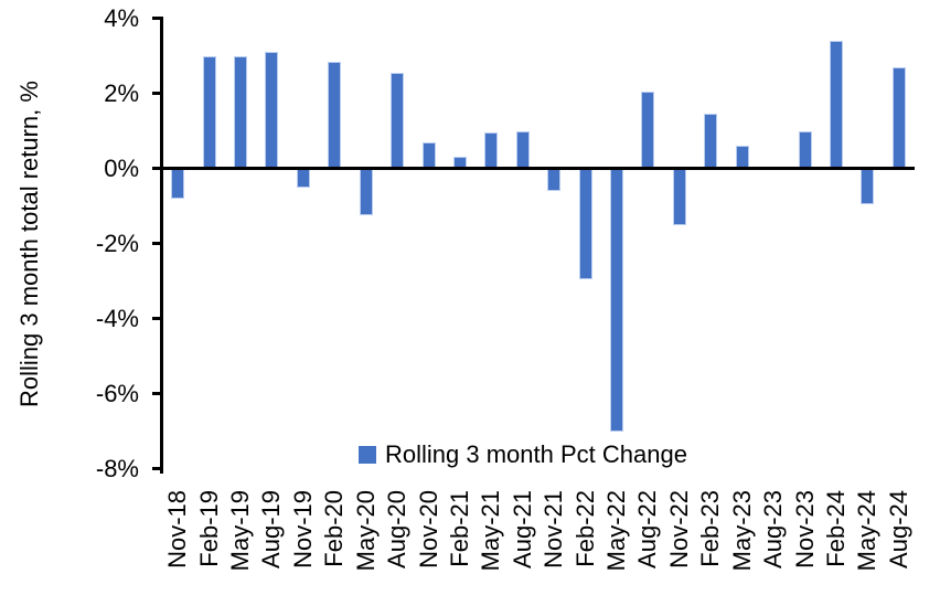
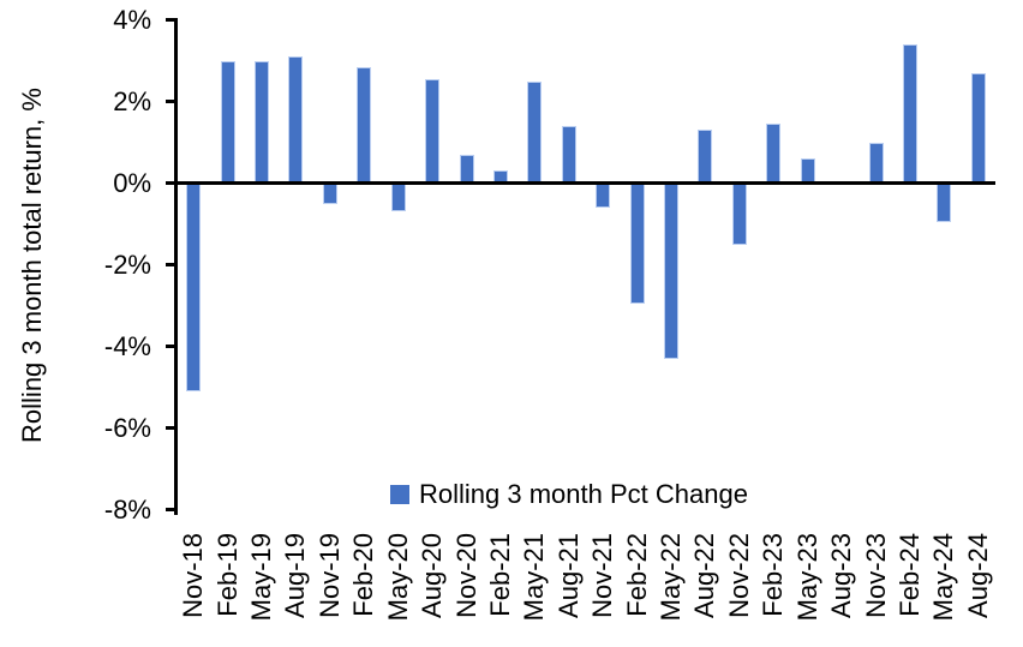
Nov-18: -0.8% -> -5.1%
May-20: -1.2% -> -0.7%
May-21: 0.9% -> 2.5%
Aug-21: 1.0% -> 1.4%
May-22: -7.0% -> -4.3%
Aug-22: 2.0% -> 1.3%
